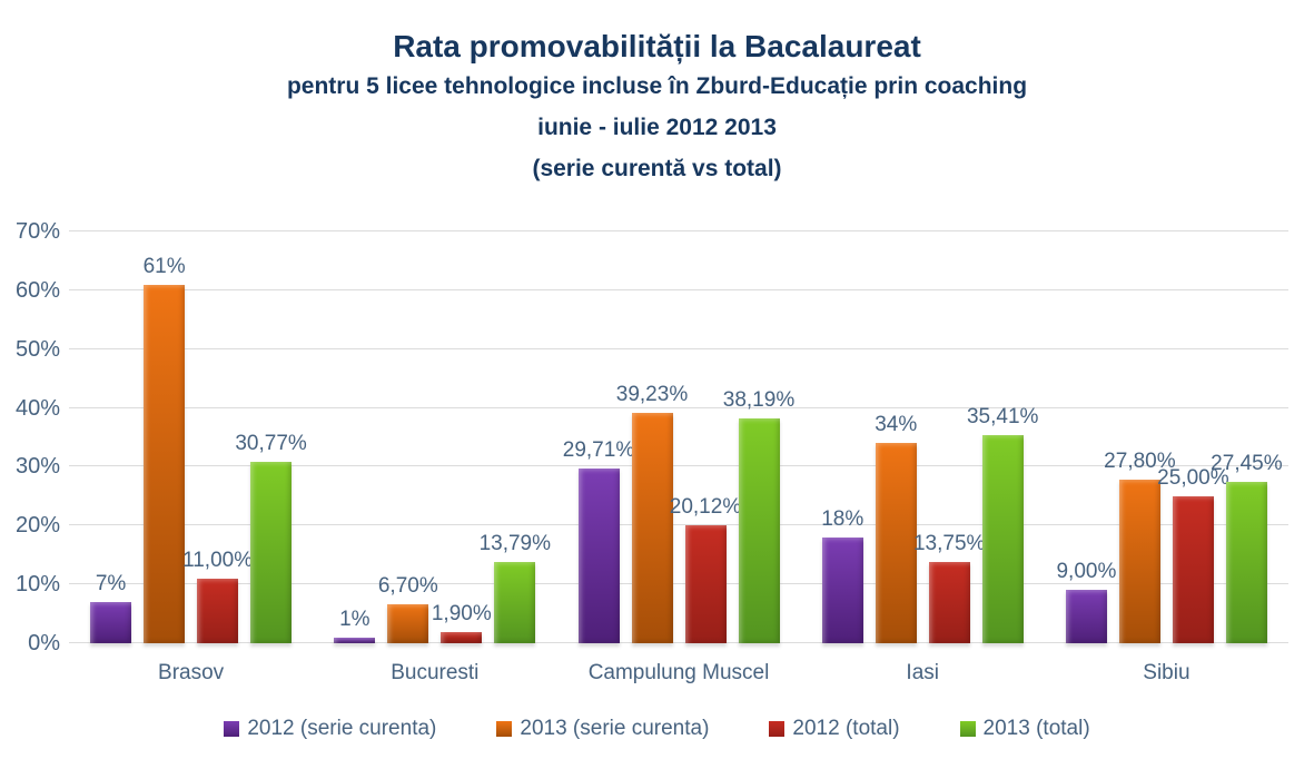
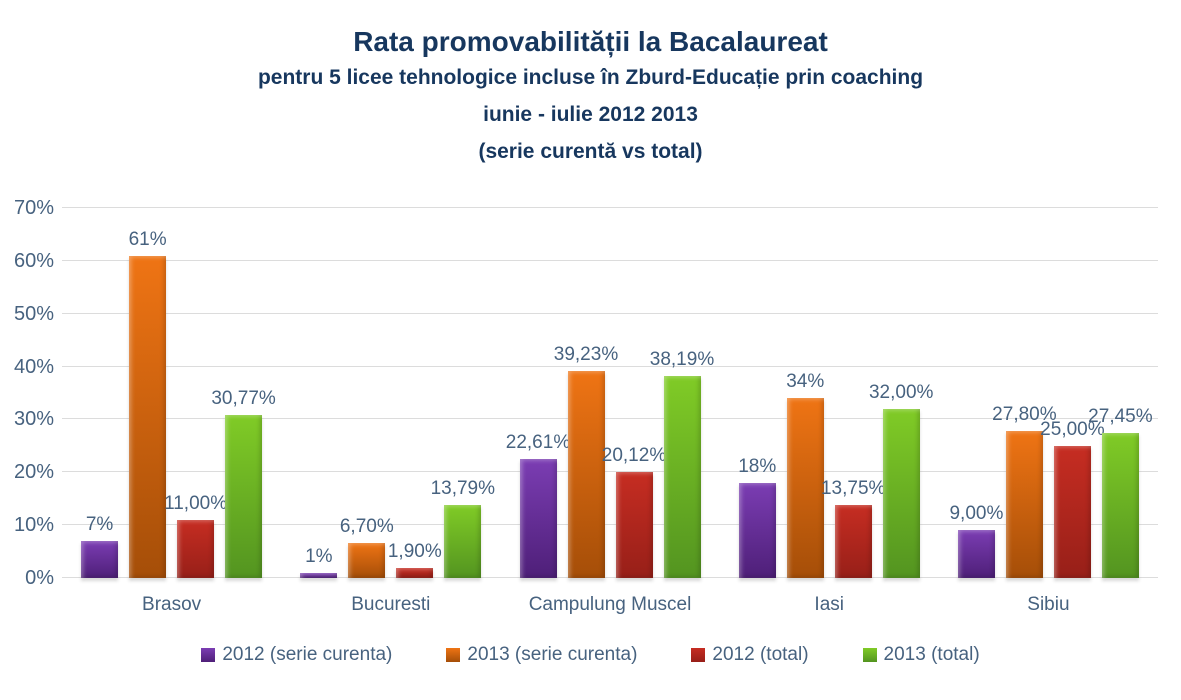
2012 (serie curenta)/Campulung Muscel: 29,71% -> 22,61%
2013 (total)/Iasi: 35,41% -> 32,00%
